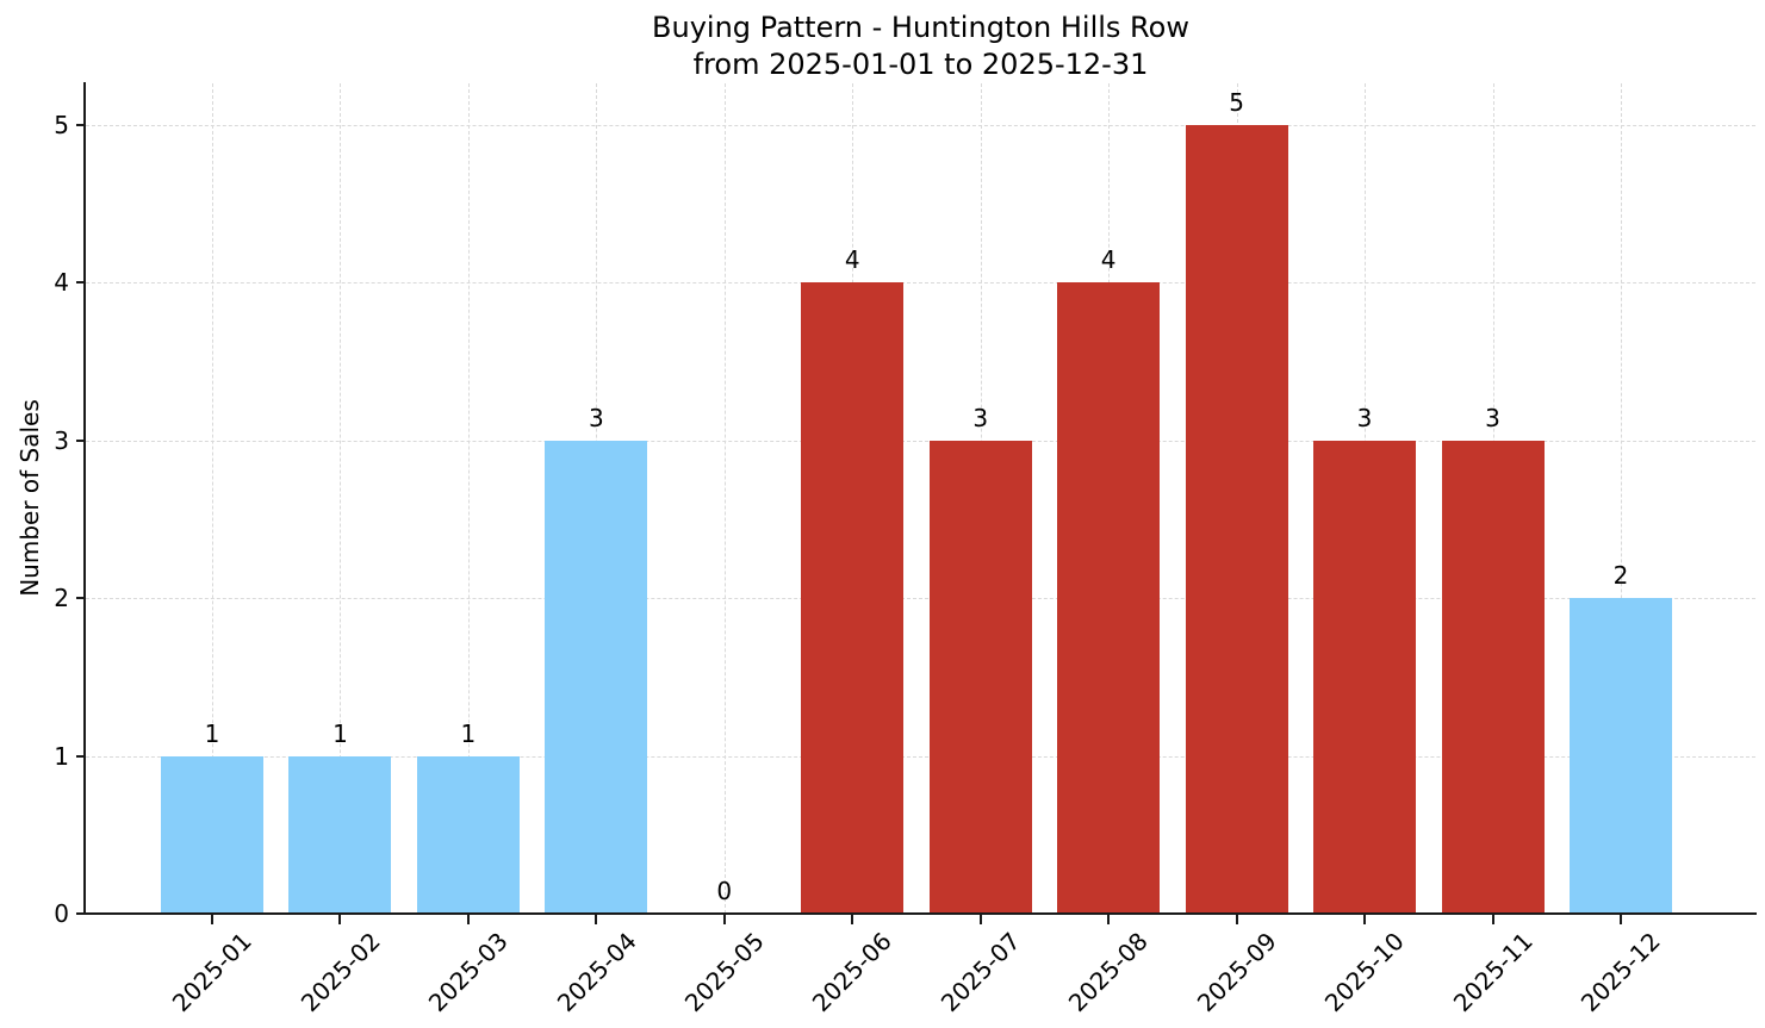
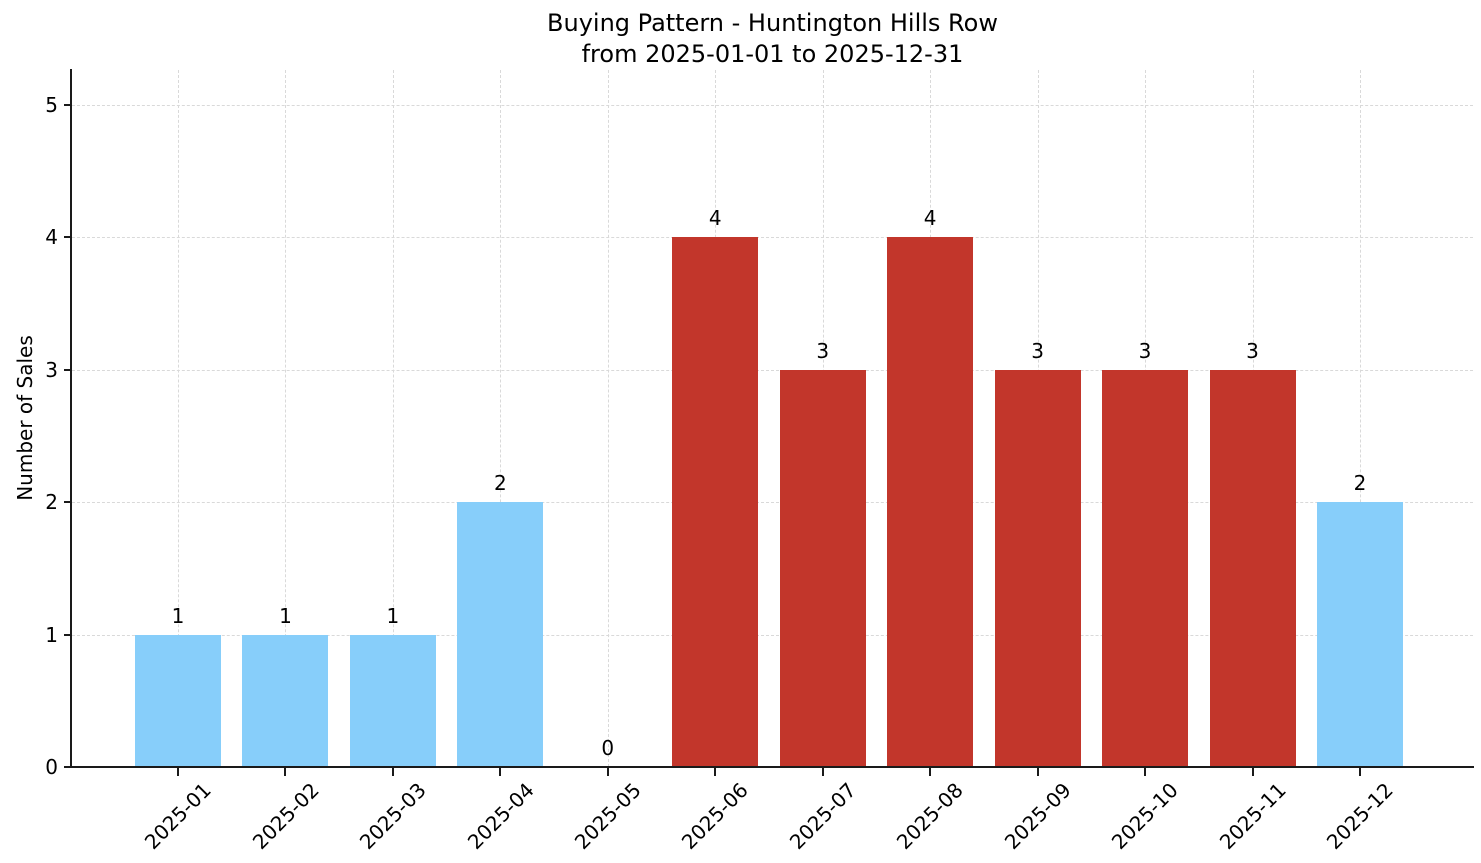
2025-04: 3 -> 2
2025-09: 5 -> 3
